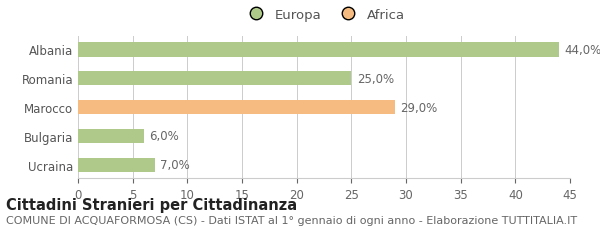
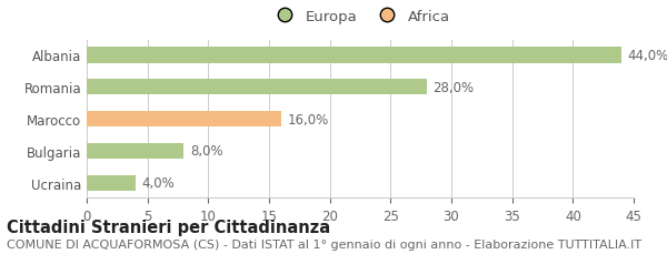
Romania: 25,0% -> 28,0%
Marocco: 29,0% -> 16,0%
Bulgaria: 6,0% -> 8,0%
Ucraina: 7,0% -> 4,0%
